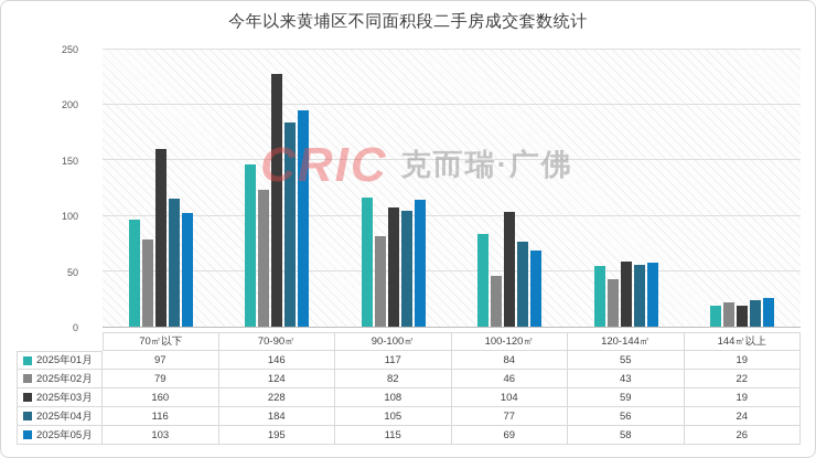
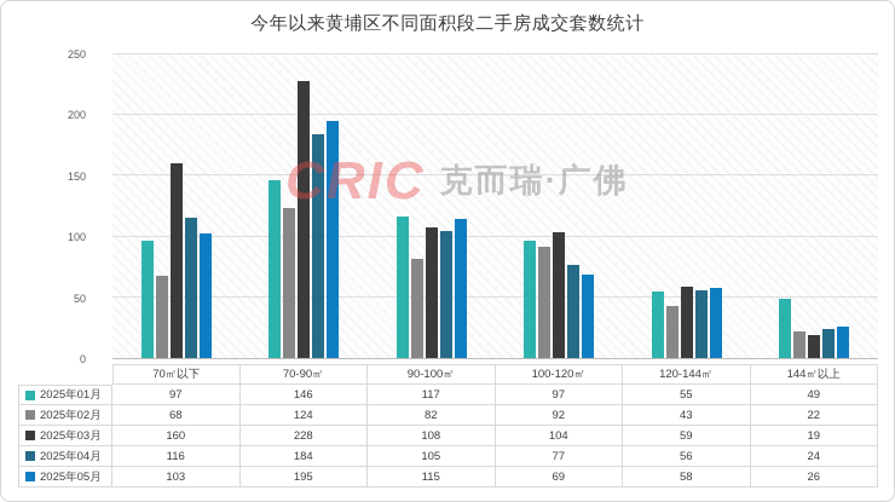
2025年02月/70㎡以下: 79 -> 68
2025年01月/100-120㎡: 84 -> 97
2025年02月/100-120㎡: 46 -> 92
2025年01月/144㎡以上: 19 -> 49
